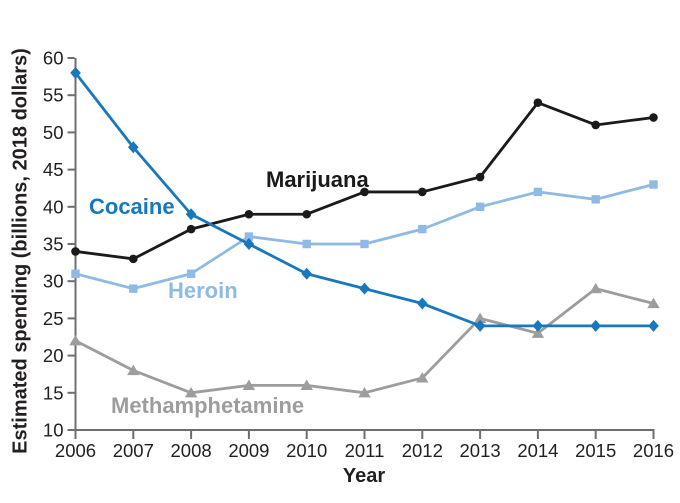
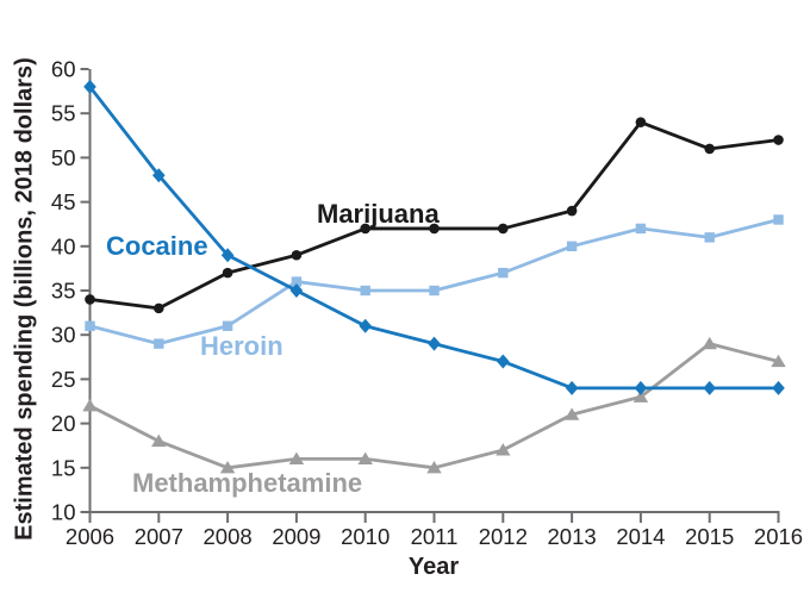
Marijuana/2010: 39 -> 42
Methamphetamine/2013: 25 -> 21
